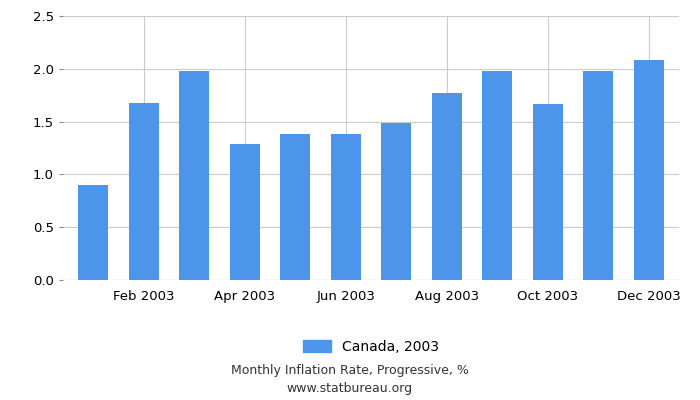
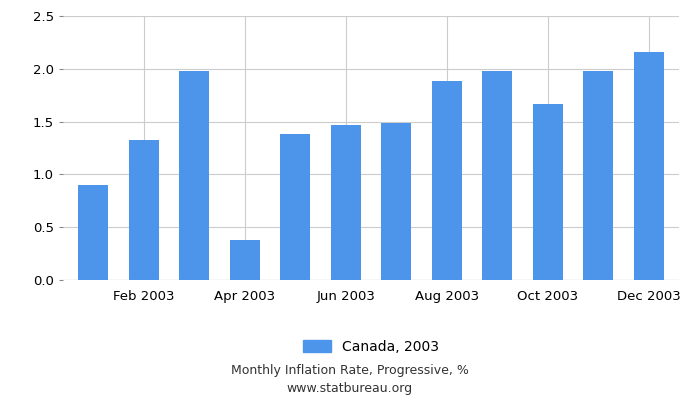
Feb 2003: 1.68 -> 1.33
Apr 2003: 1.29 -> 0.38
Jun 2003: 1.38 -> 1.47
Aug 2003: 1.77 -> 1.88
Dec 2003: 2.08 -> 2.16
